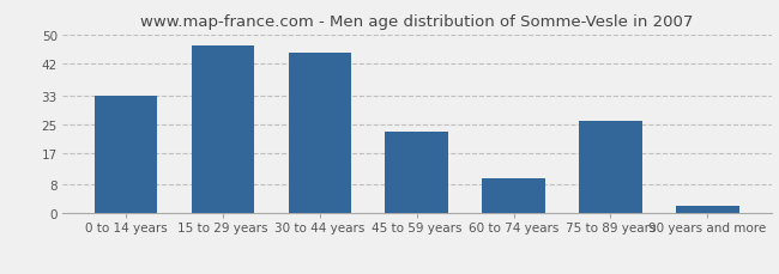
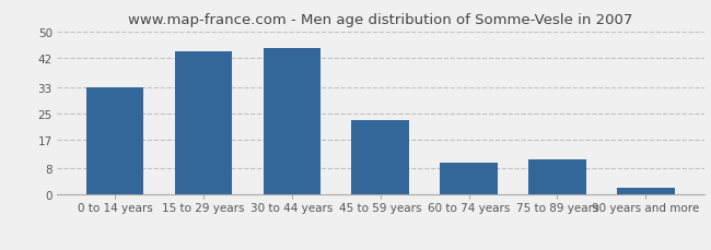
15 to 29 years: 47 -> 44
75 to 89 years: 26 -> 11
